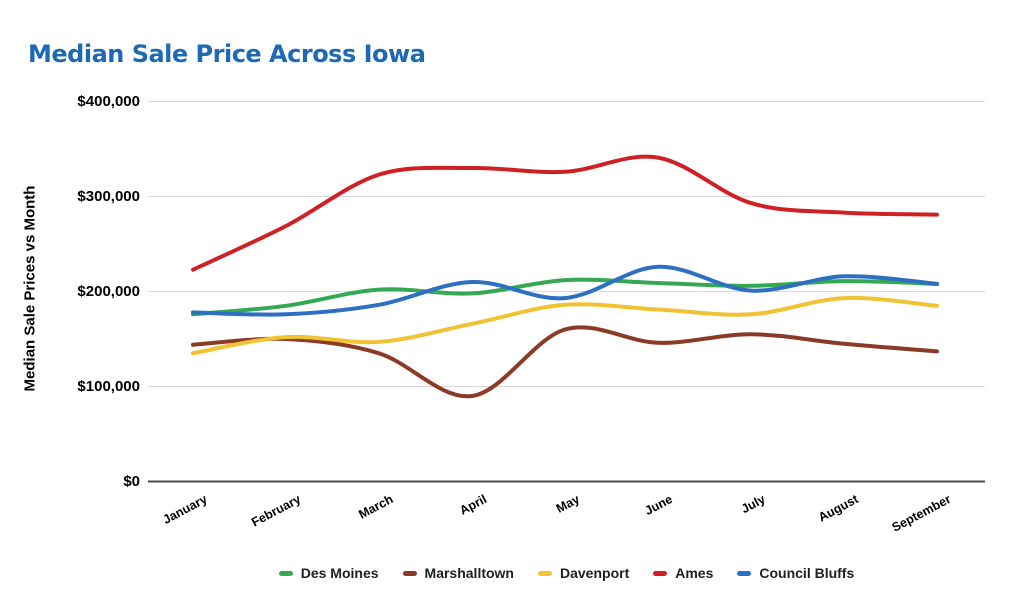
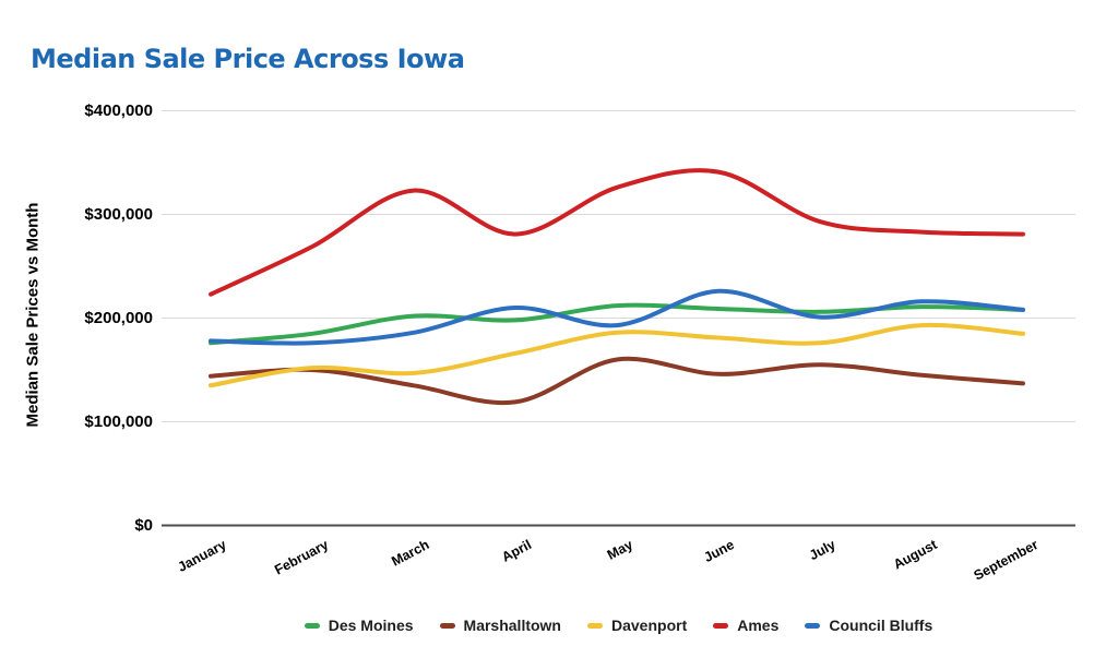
Marshalltown/April: $90000 -> $120000
Ames/April: $330000 -> $280000
